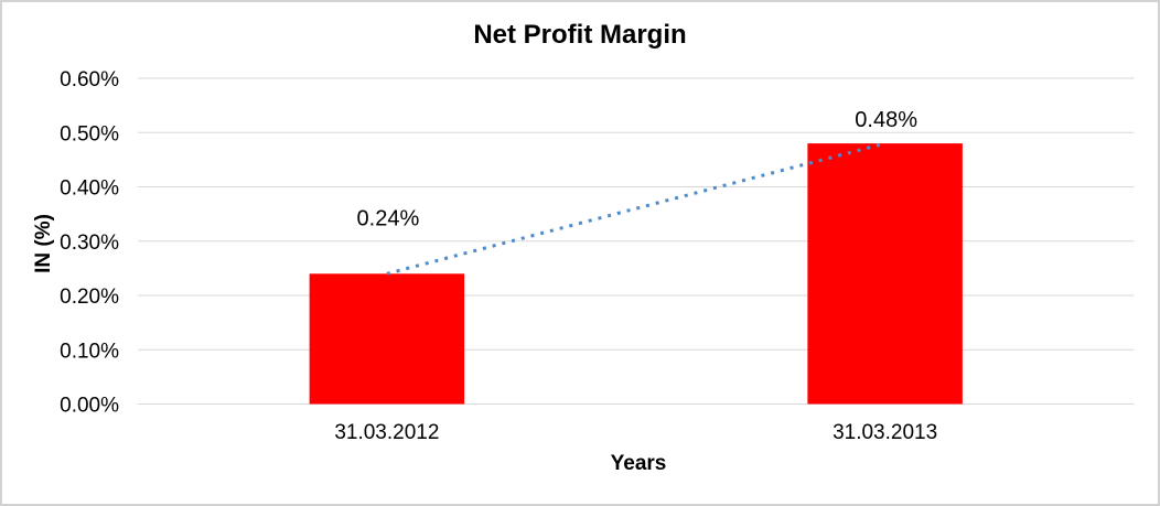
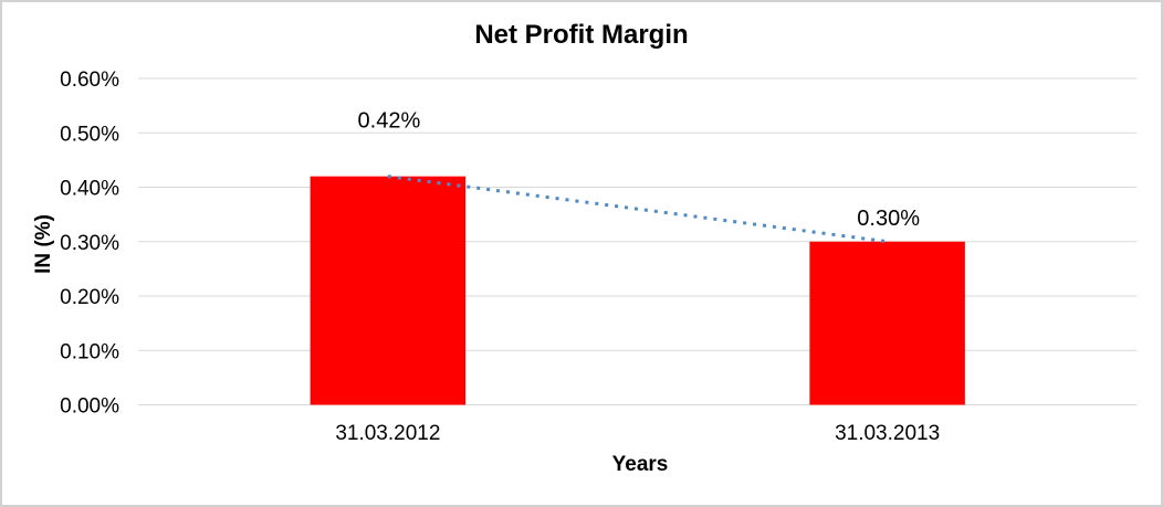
31.03.2012: 0.24% -> 0.42%
31.03.2013: 0.48% -> 0.30%
